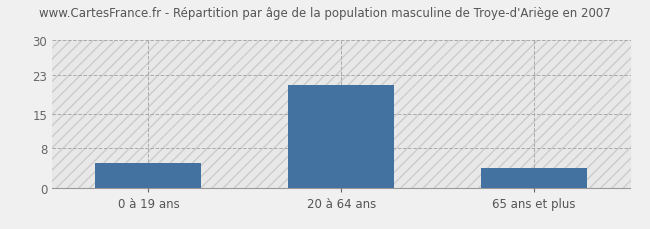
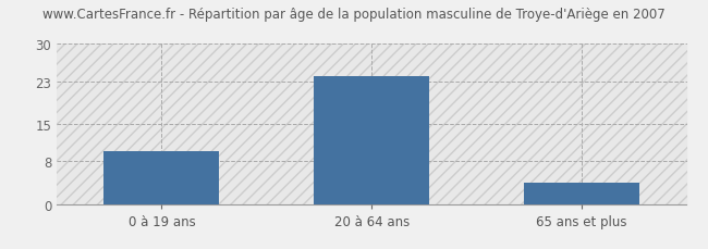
0 à 19 ans: 5 -> 10
20 à 64 ans: 21 -> 24
